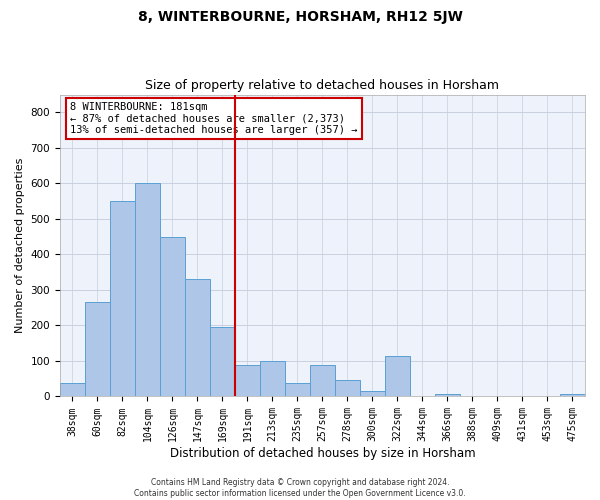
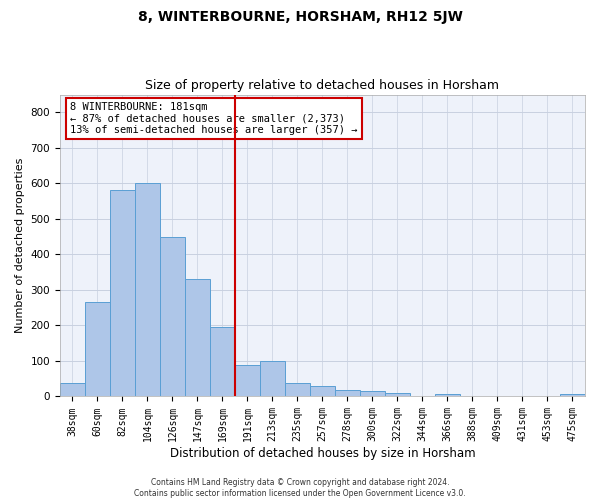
82sqm: 550 -> 580
257sqm: 90 -> 30
278sqm: 45 -> 17
322sqm: 115 -> 10
